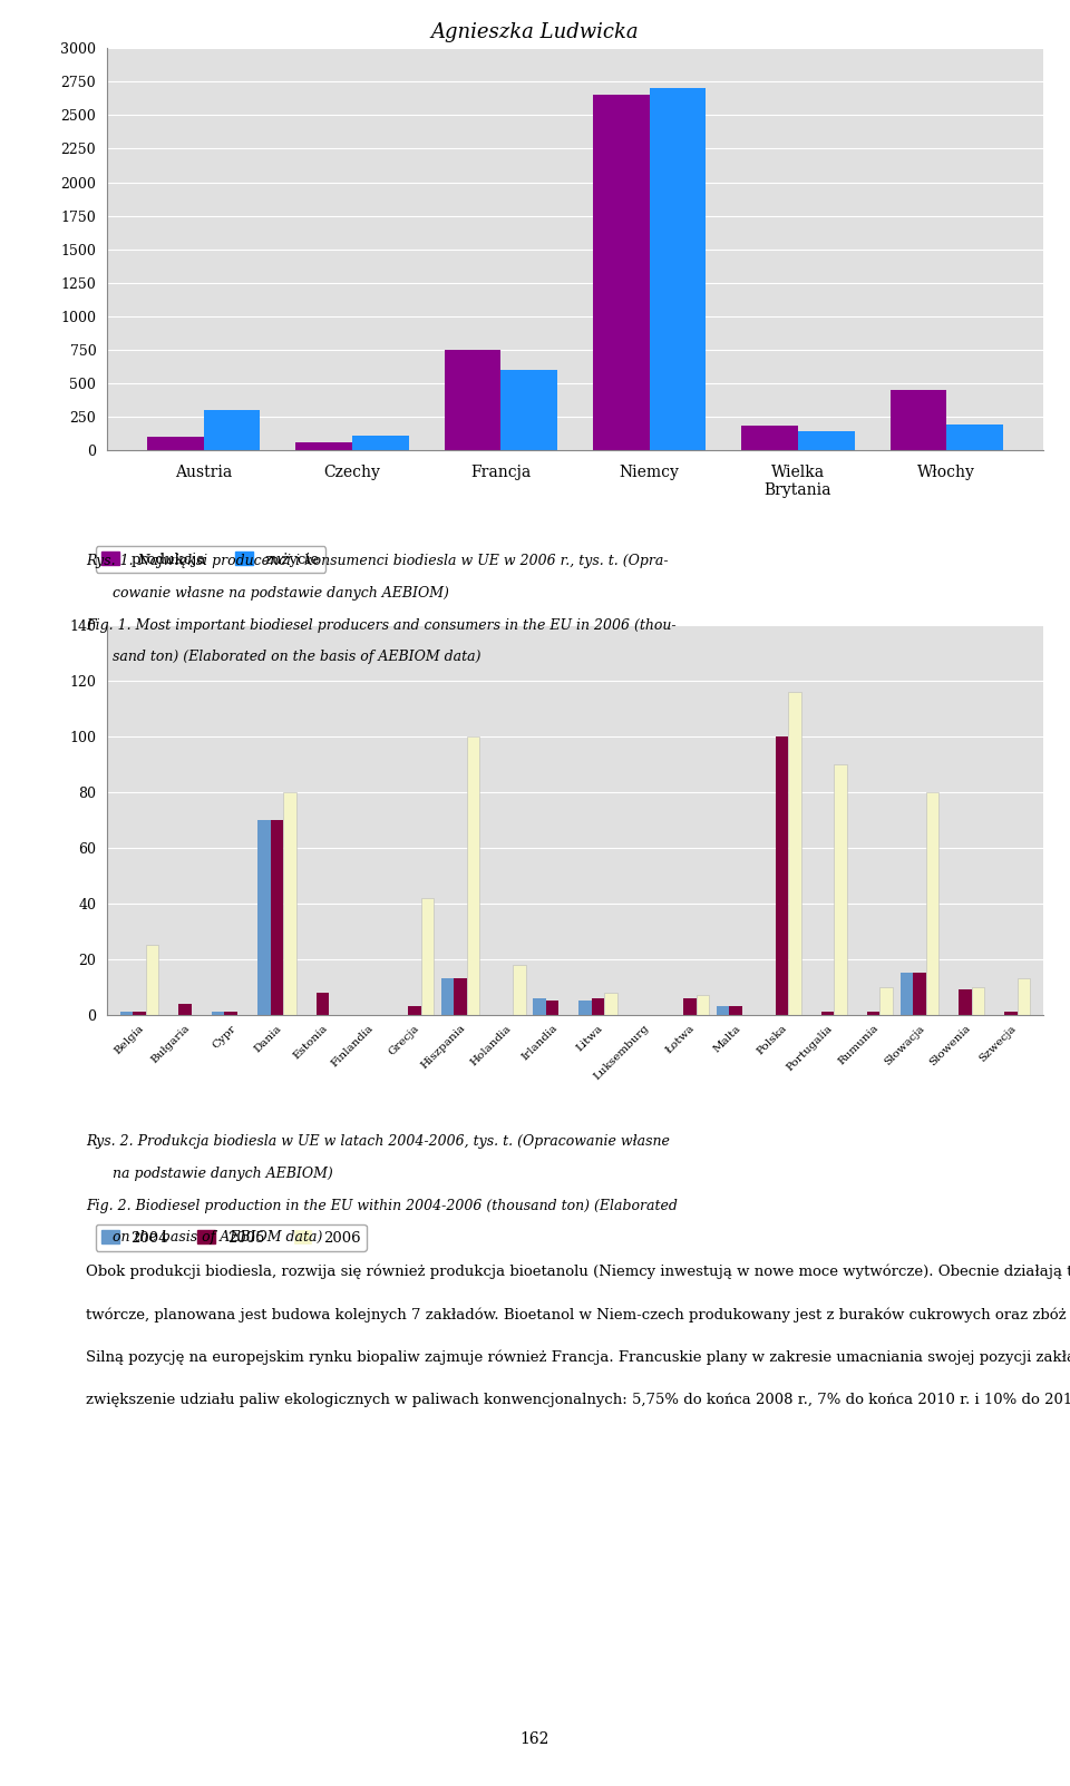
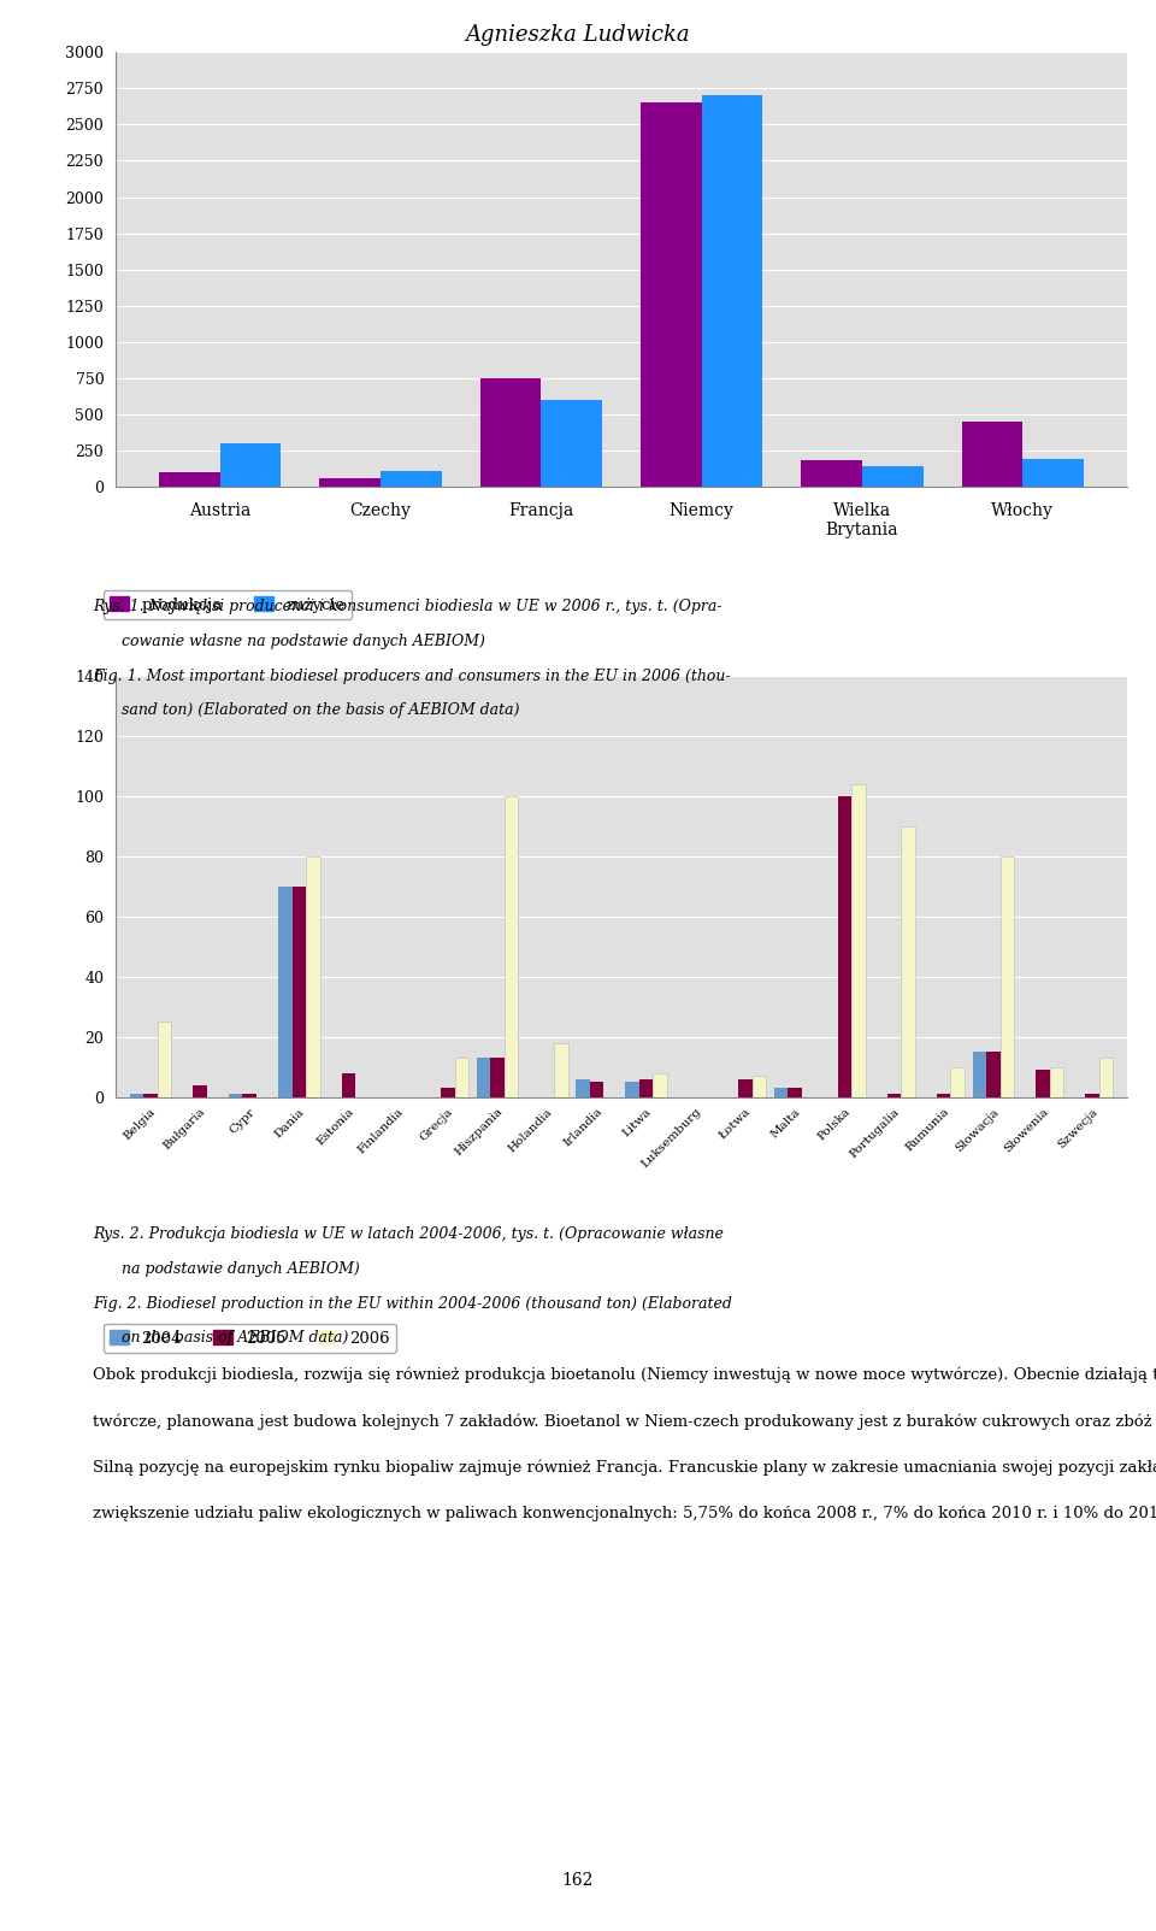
2006/Grecja: 42 -> 13
2006/Polska: 116 -> 104
